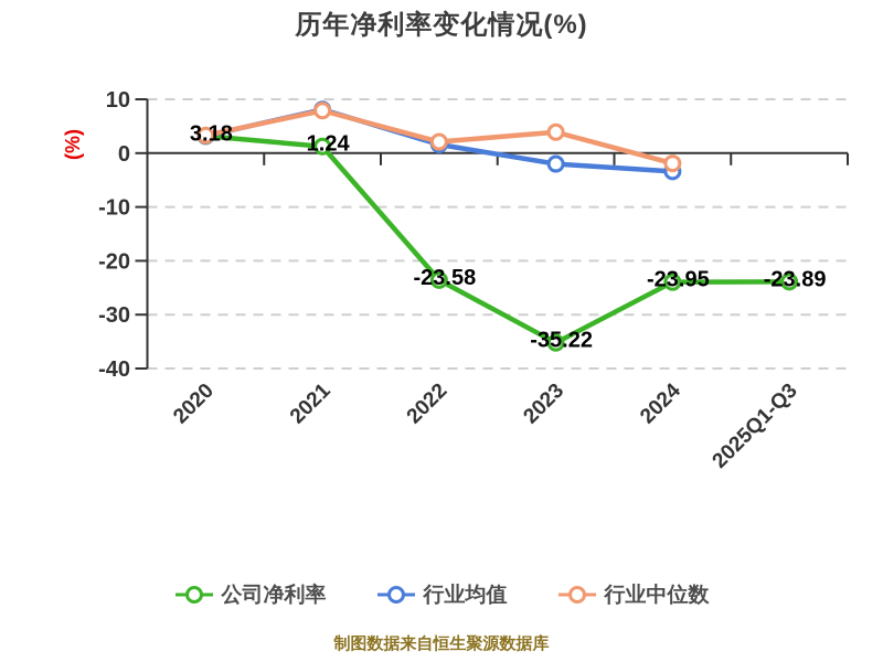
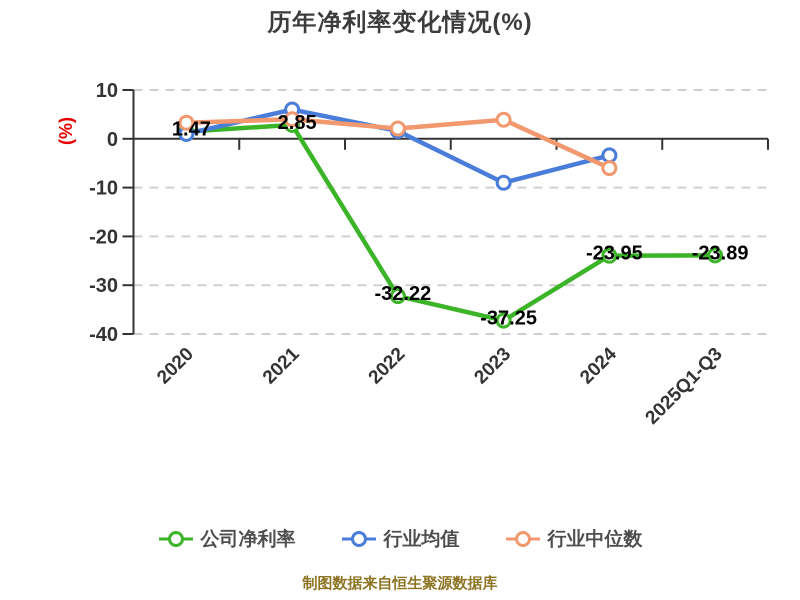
公司净利率/2020: 3.18 -> 1.47
行业均值/2020: 3 -> 1
公司净利率/2021: 1.24 -> 2.85
行业均值/2021: 8 -> 6
行业中位数/2021: 8 -> 4
公司净利率/2022: -23.58 -> -32.22
公司净利率/2023: -35.22 -> -37.25
行业均值/2023: -2 -> -9
行业中位数/2024: -2 -> -6
